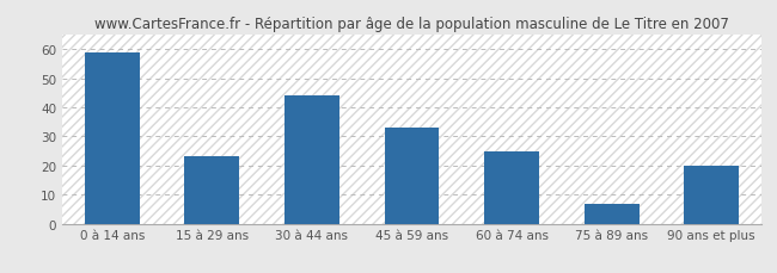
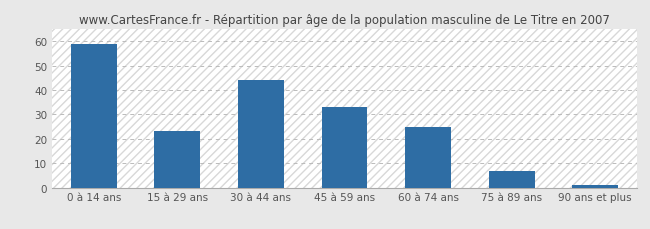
90 ans et plus: 20 -> 1
